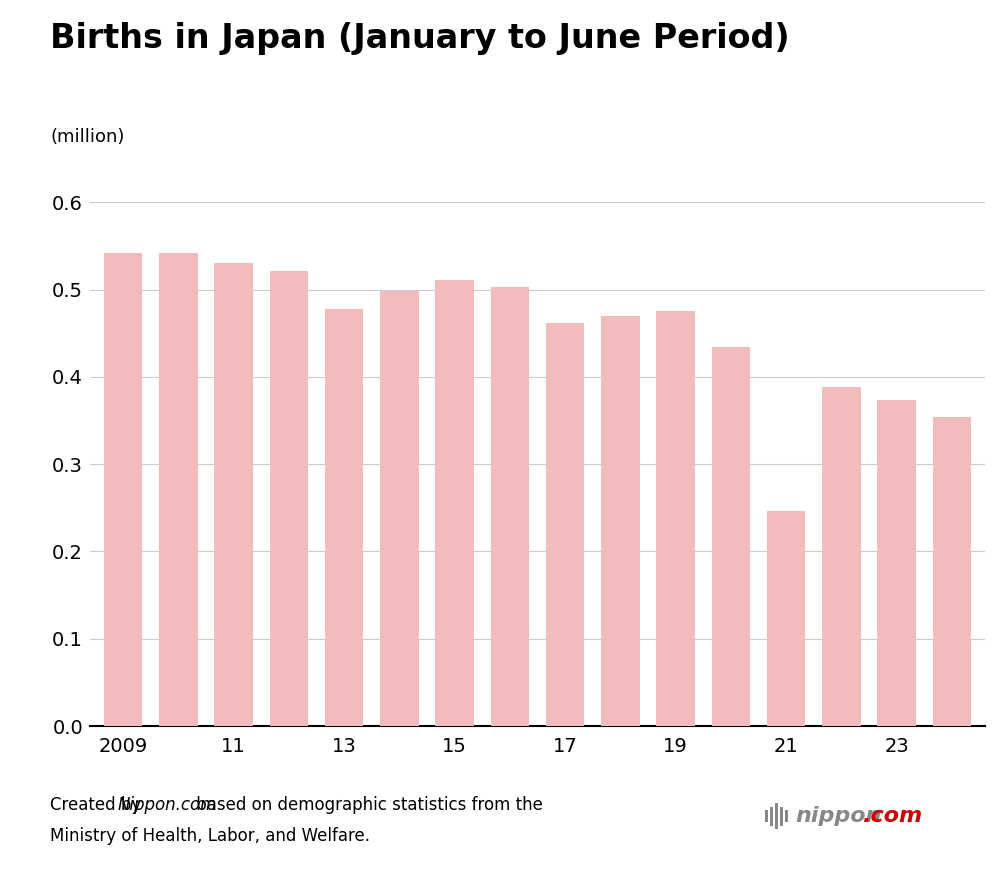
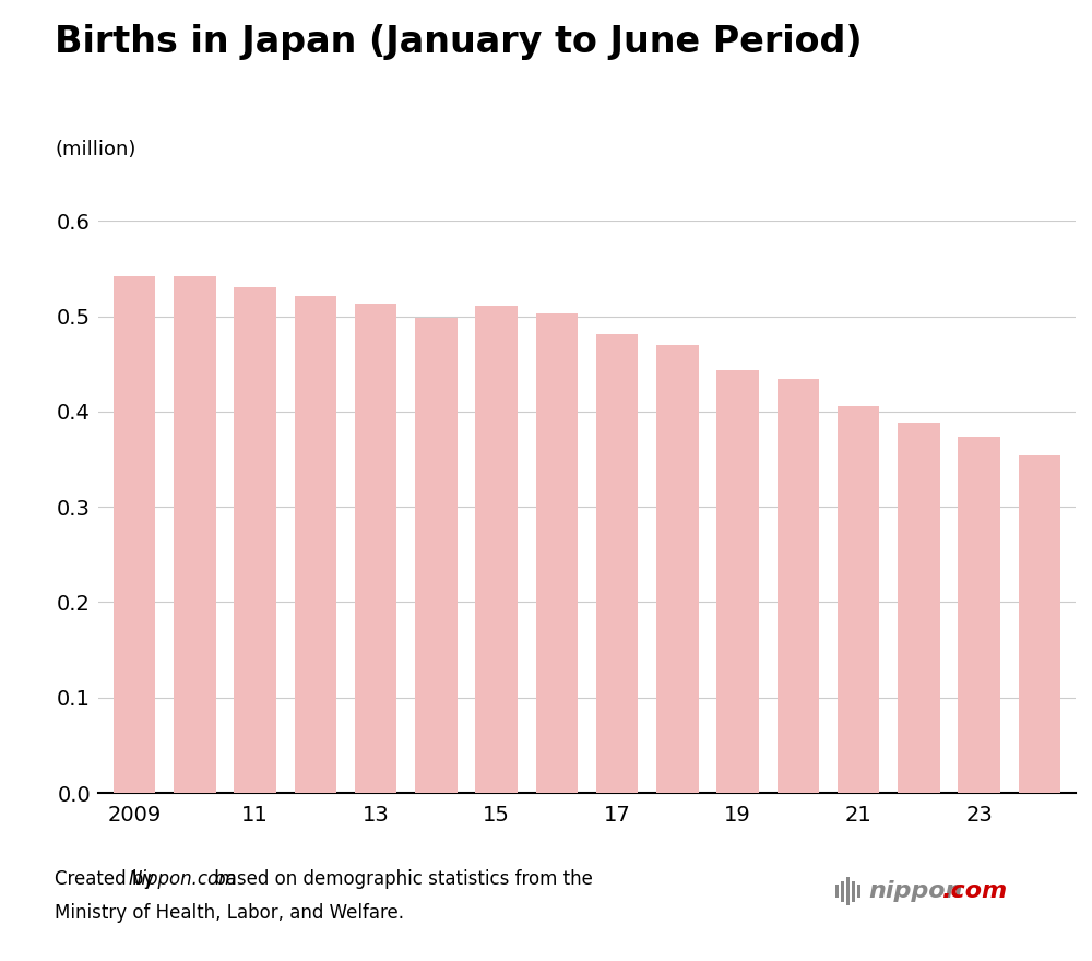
13: 0.478 -> 0.513
17: 0.462 -> 0.481
19: 0.476 -> 0.443
21: 0.246 -> 0.406
